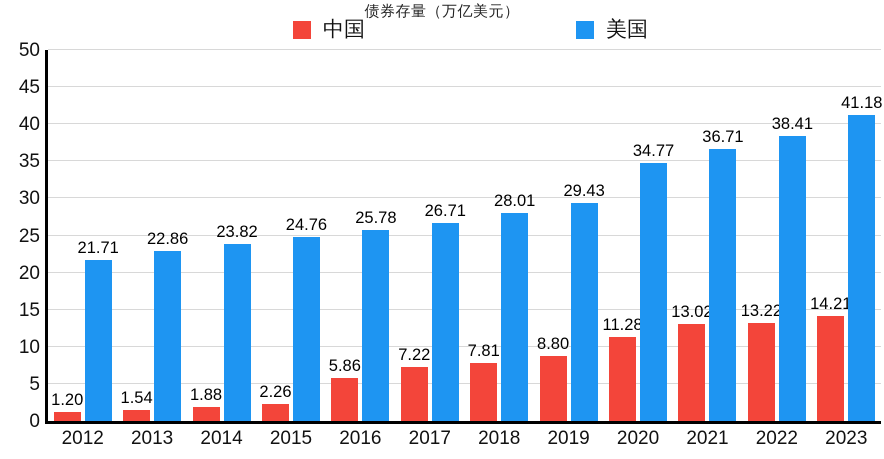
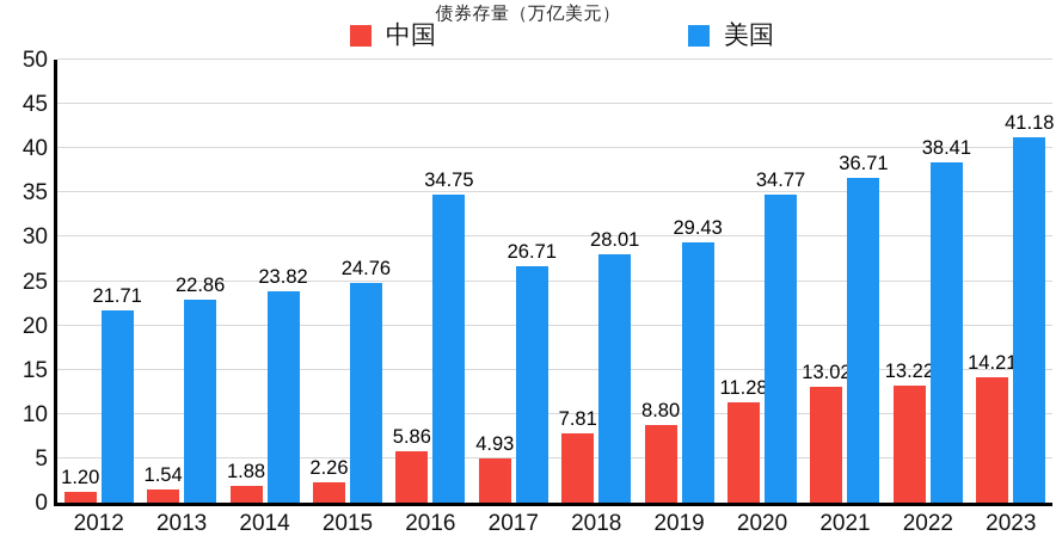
美国/2016: 25.78 -> 34.75
中国/2017: 7.22 -> 4.93
